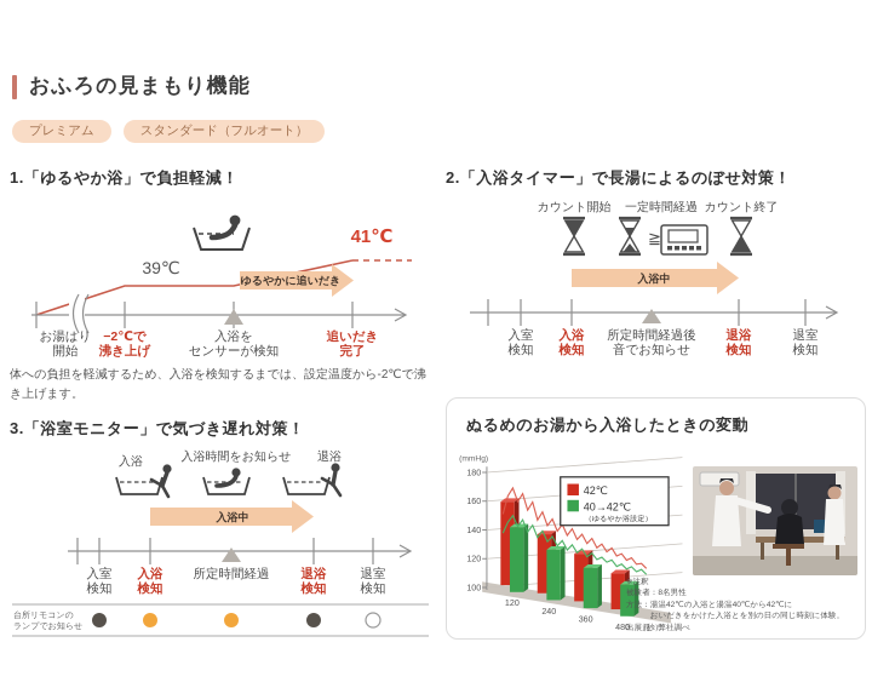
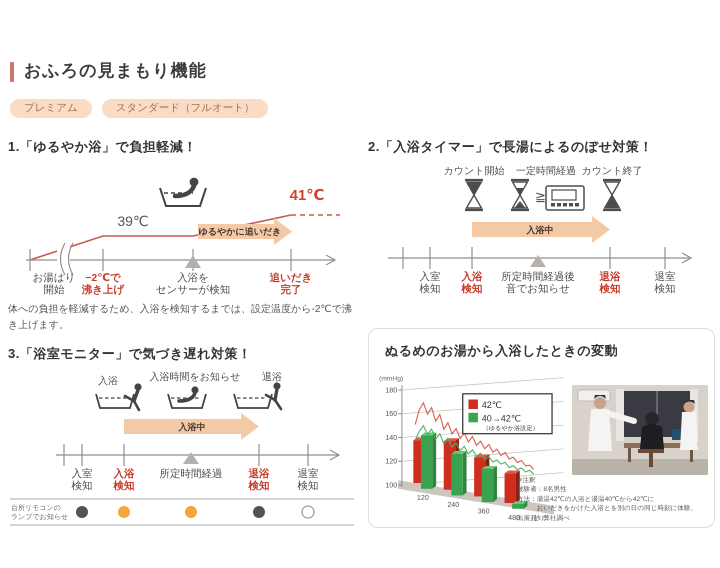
42℃/120: 158 -> 136
40→42℃（ゆるやか浴設定）/480: 122 -> 104
